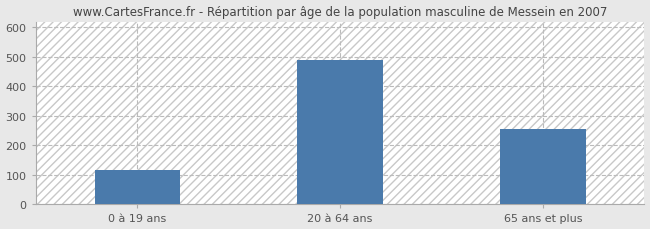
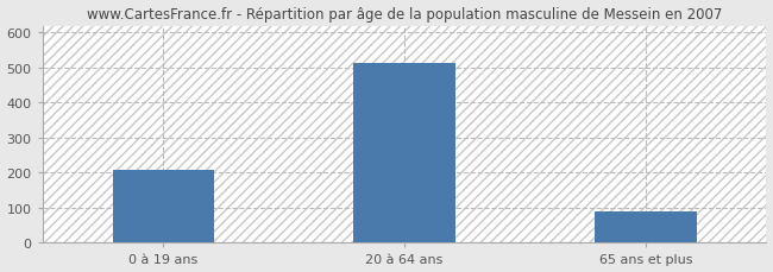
0 à 19 ans: 115 -> 207
20 à 64 ans: 490 -> 513
65 ans et plus: 255 -> 89
